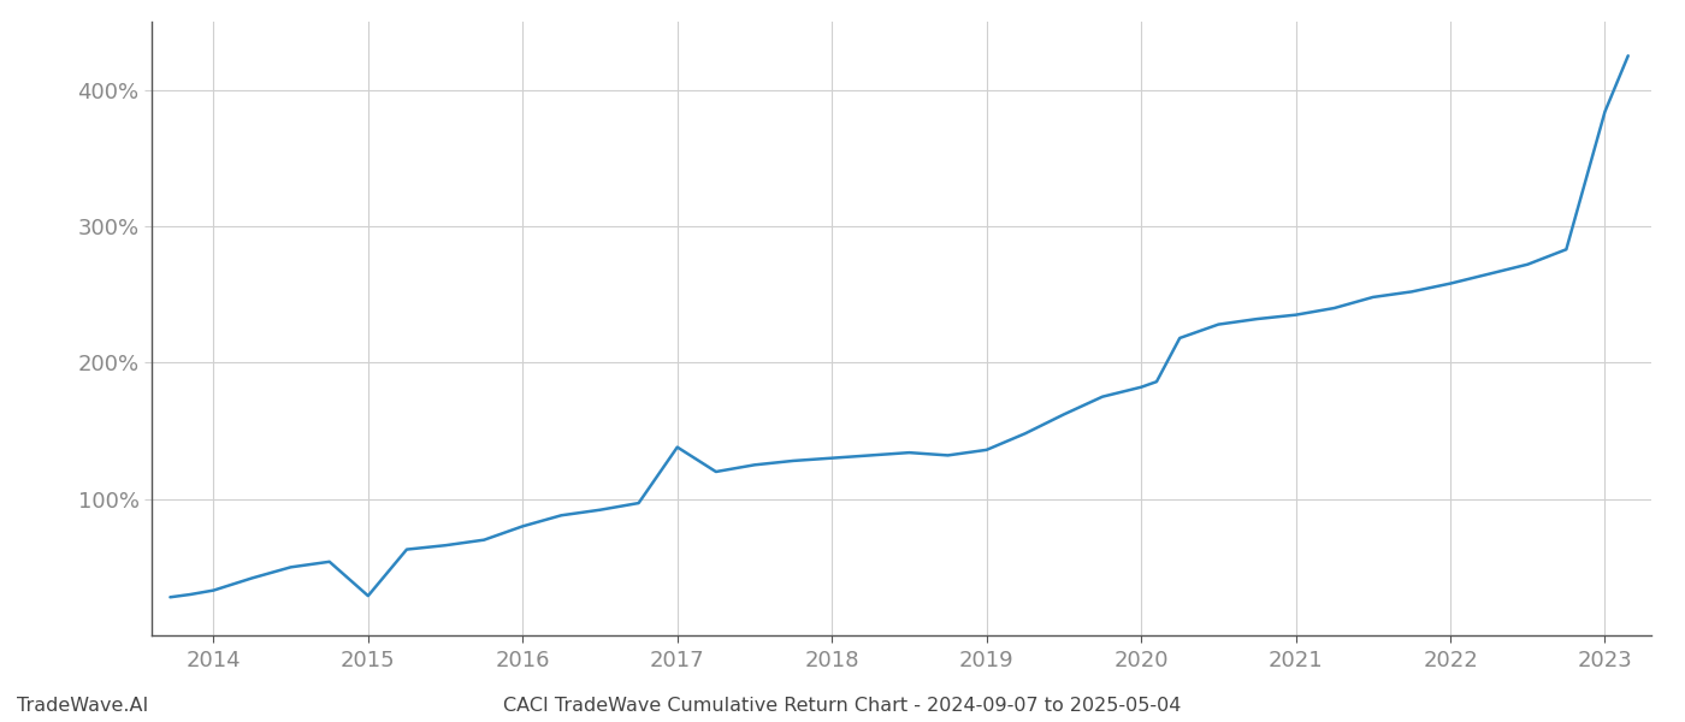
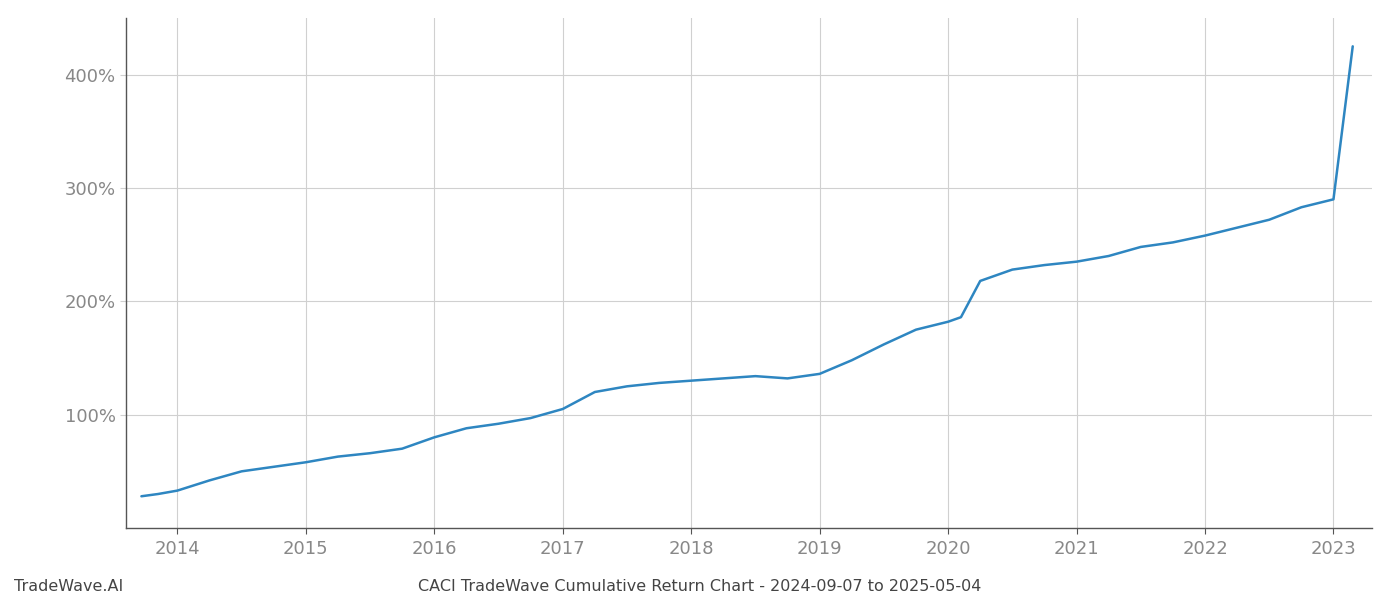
2015: 29% -> 58%
2017: 138% -> 105%
2023: 384% -> 290%
